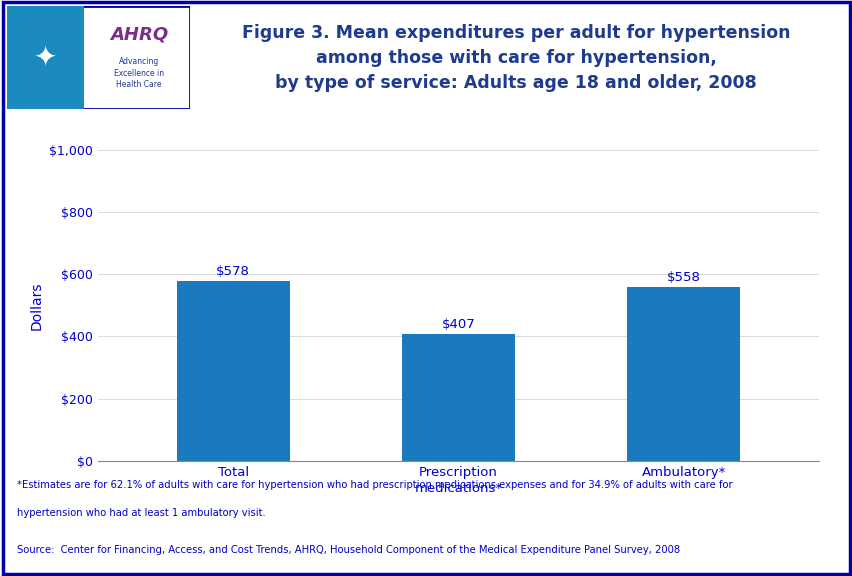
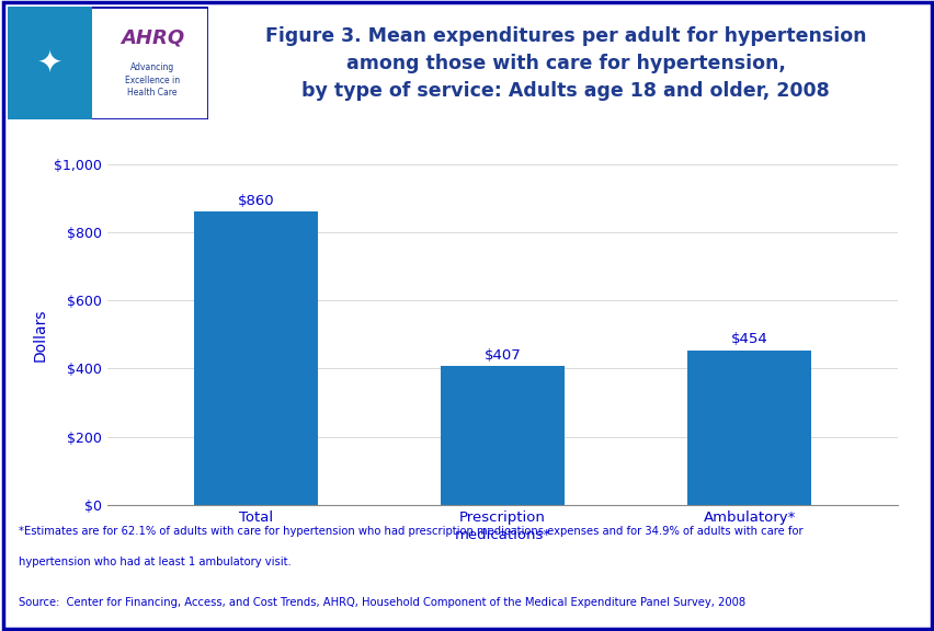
Total: $578 -> $860
Ambulatory*: $558 -> $454
